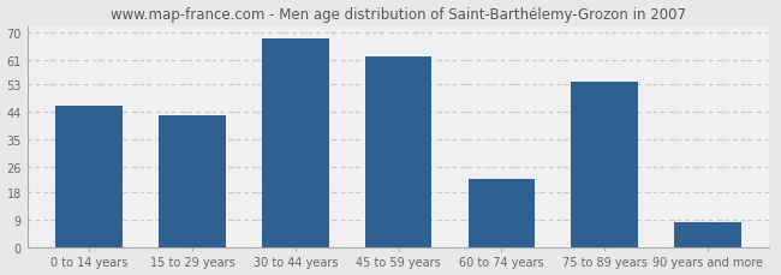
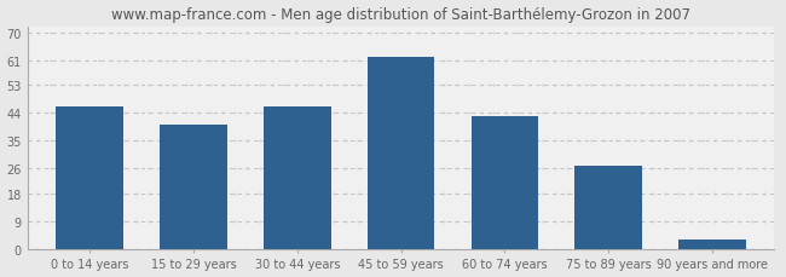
15 to 29 years: 43 -> 40
30 to 44 years: 68 -> 46
60 to 74 years: 22 -> 43
75 to 89 years: 54 -> 27
90 years and more: 8 -> 3
